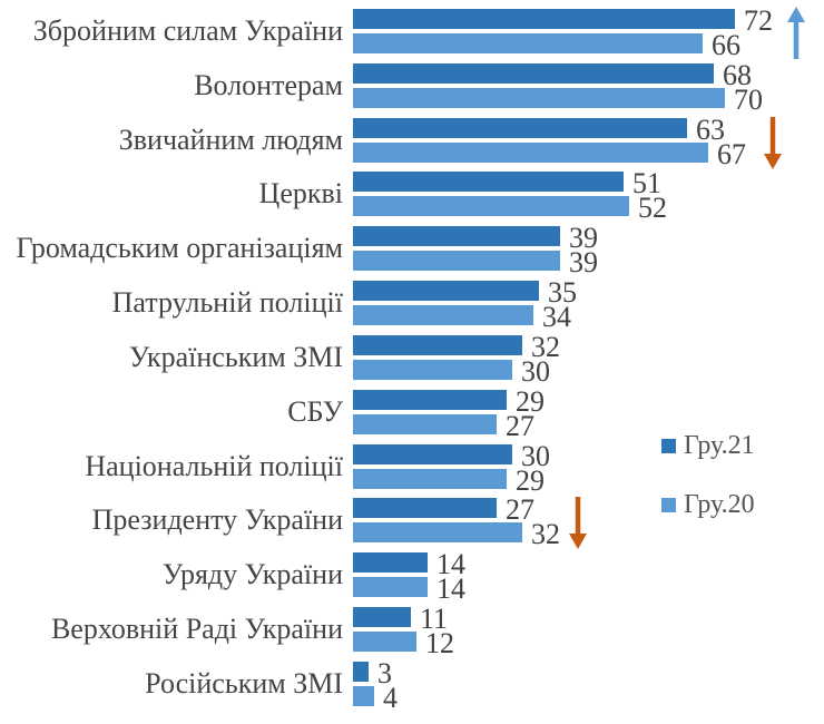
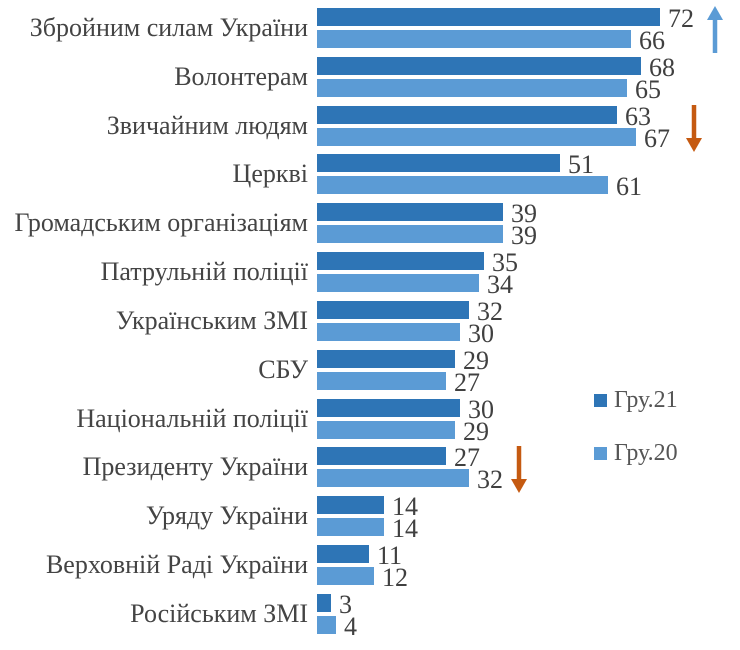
Гру.20/Волонтерам: 70 -> 65
Гру.20/Церкві: 52 -> 61
